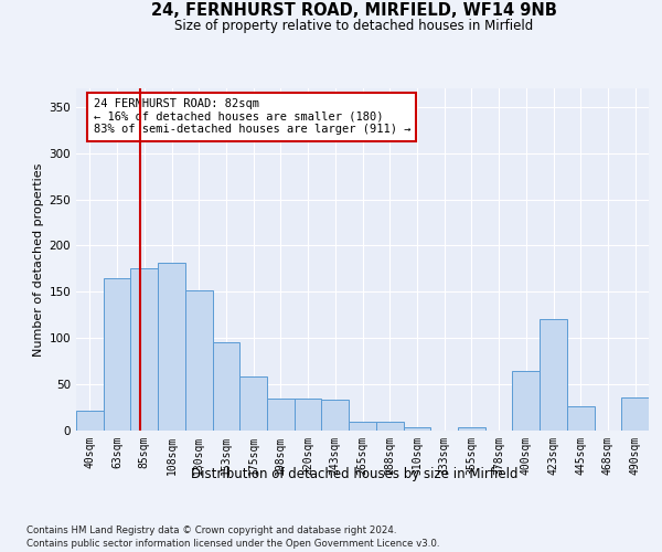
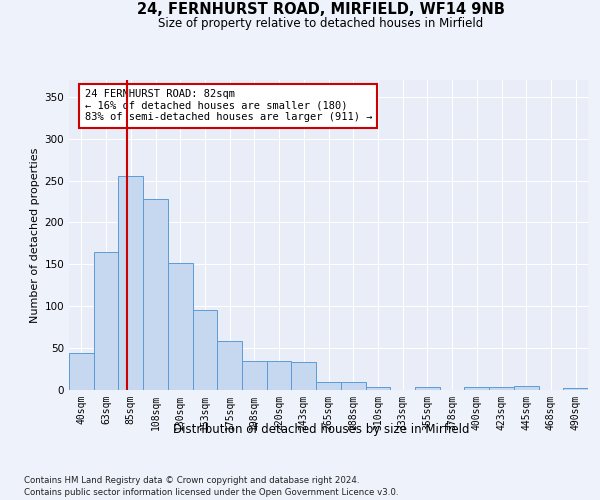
40sqm: 22 -> 44
85sqm: 176 -> 255
108sqm: 182 -> 228
400sqm: 64 -> 3
423sqm: 120 -> 4
445sqm: 26 -> 5
490sqm: 36 -> 2
